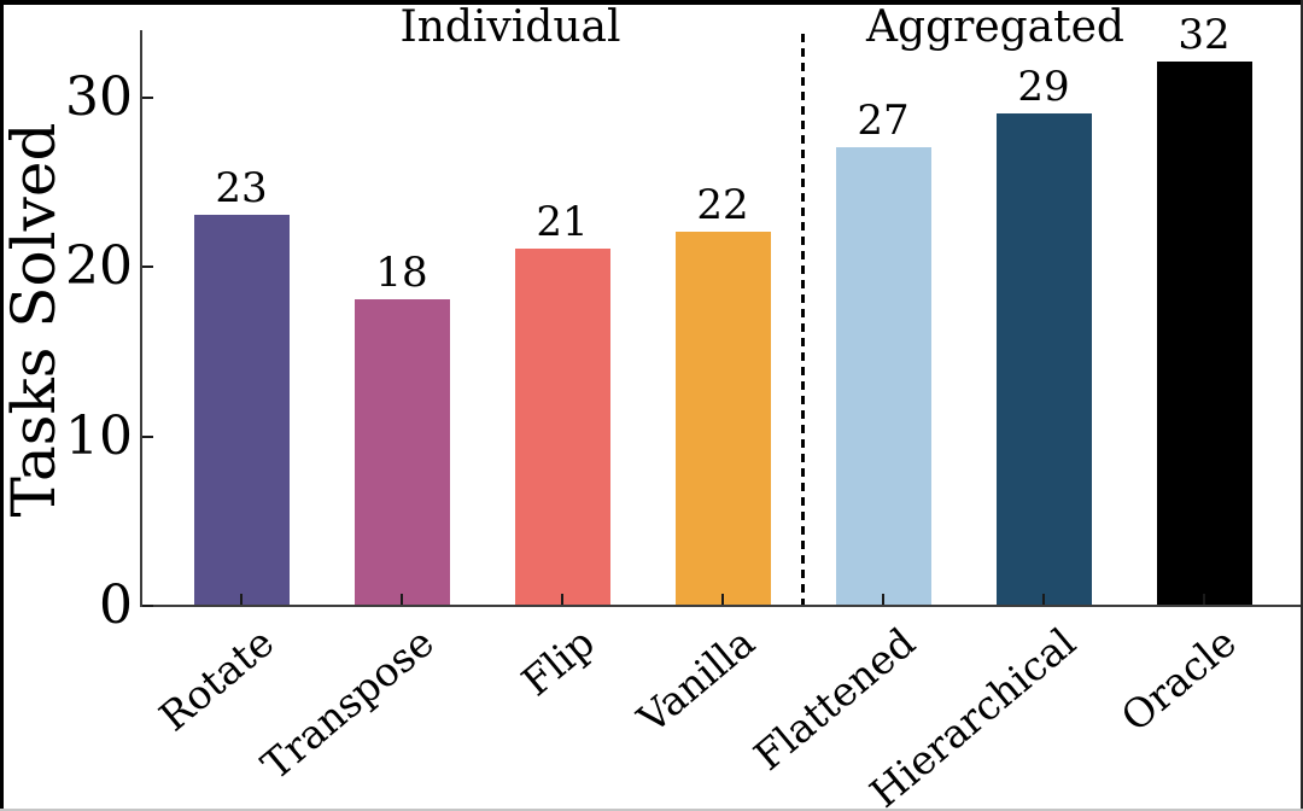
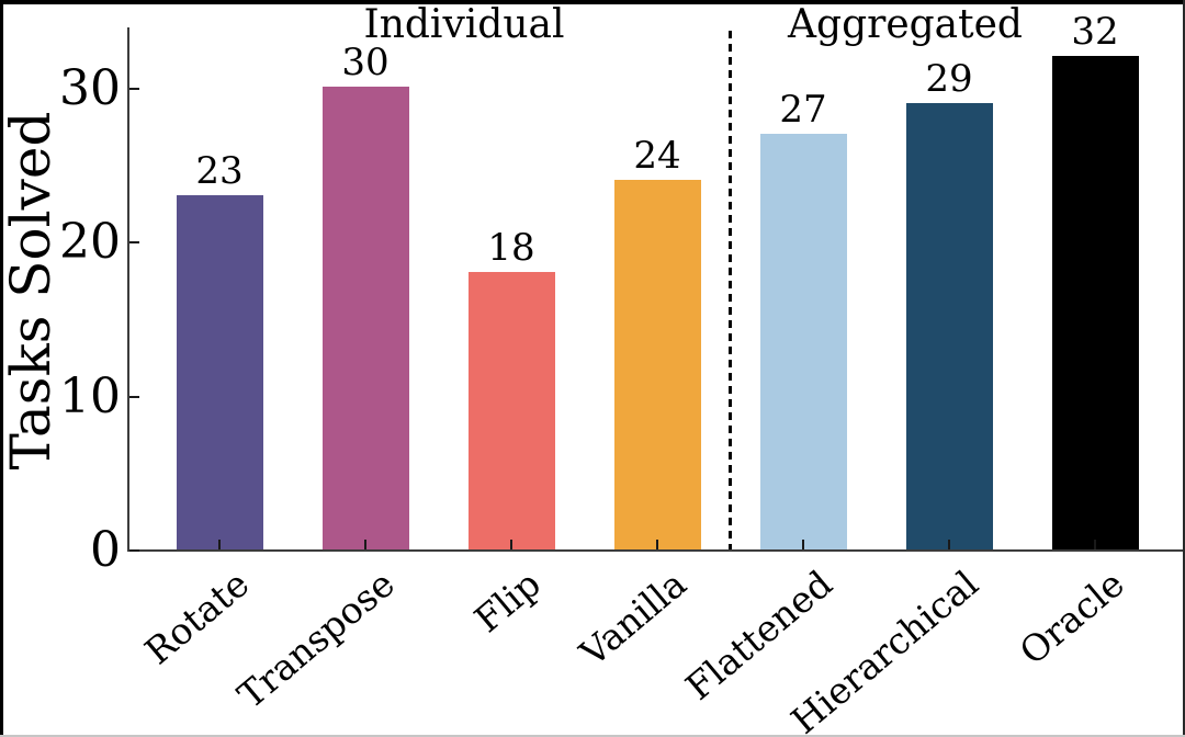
Transpose: 18 -> 30
Flip: 21 -> 18
Vanilla: 22 -> 24
